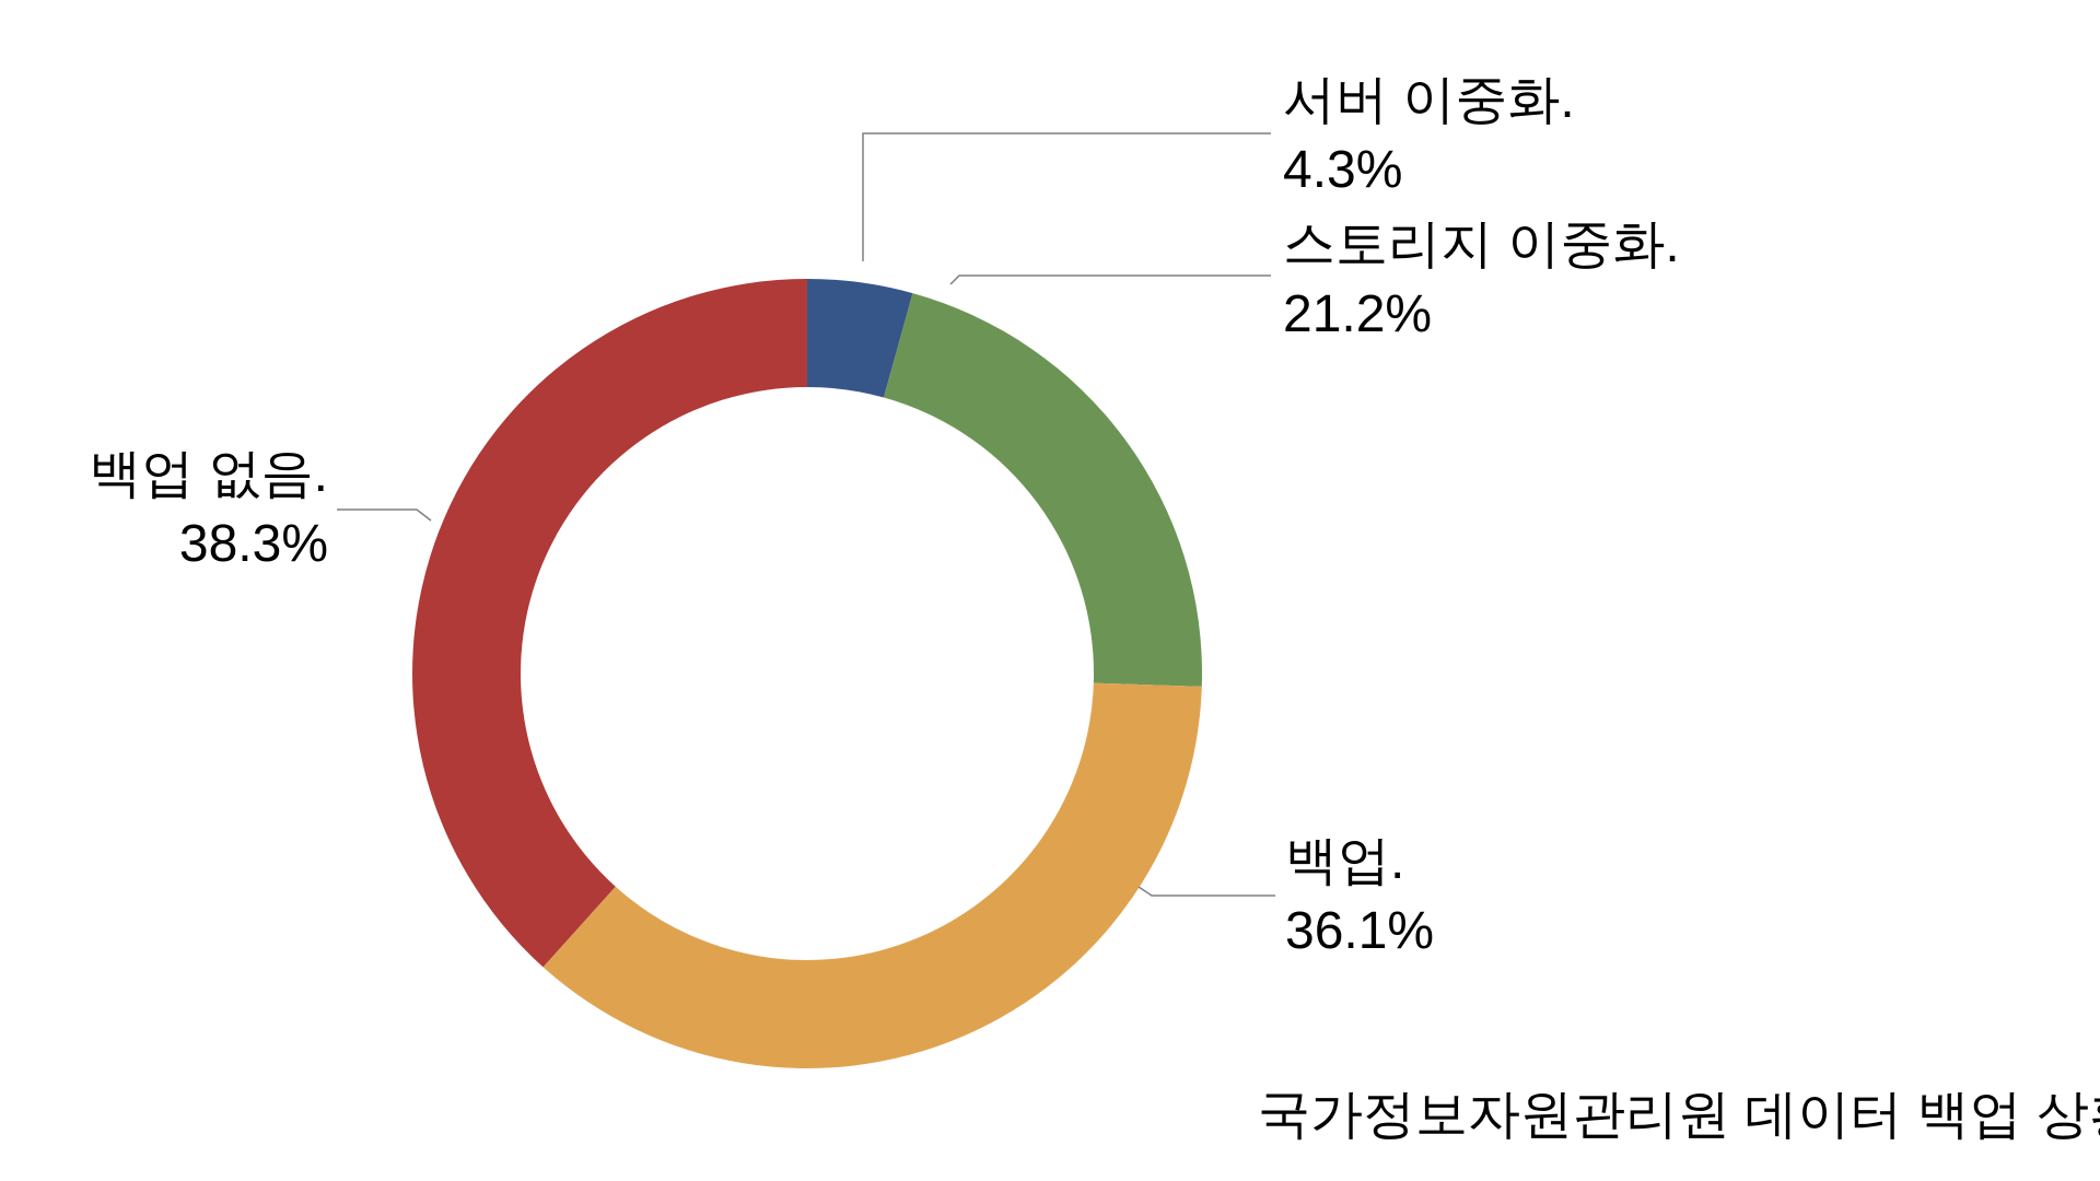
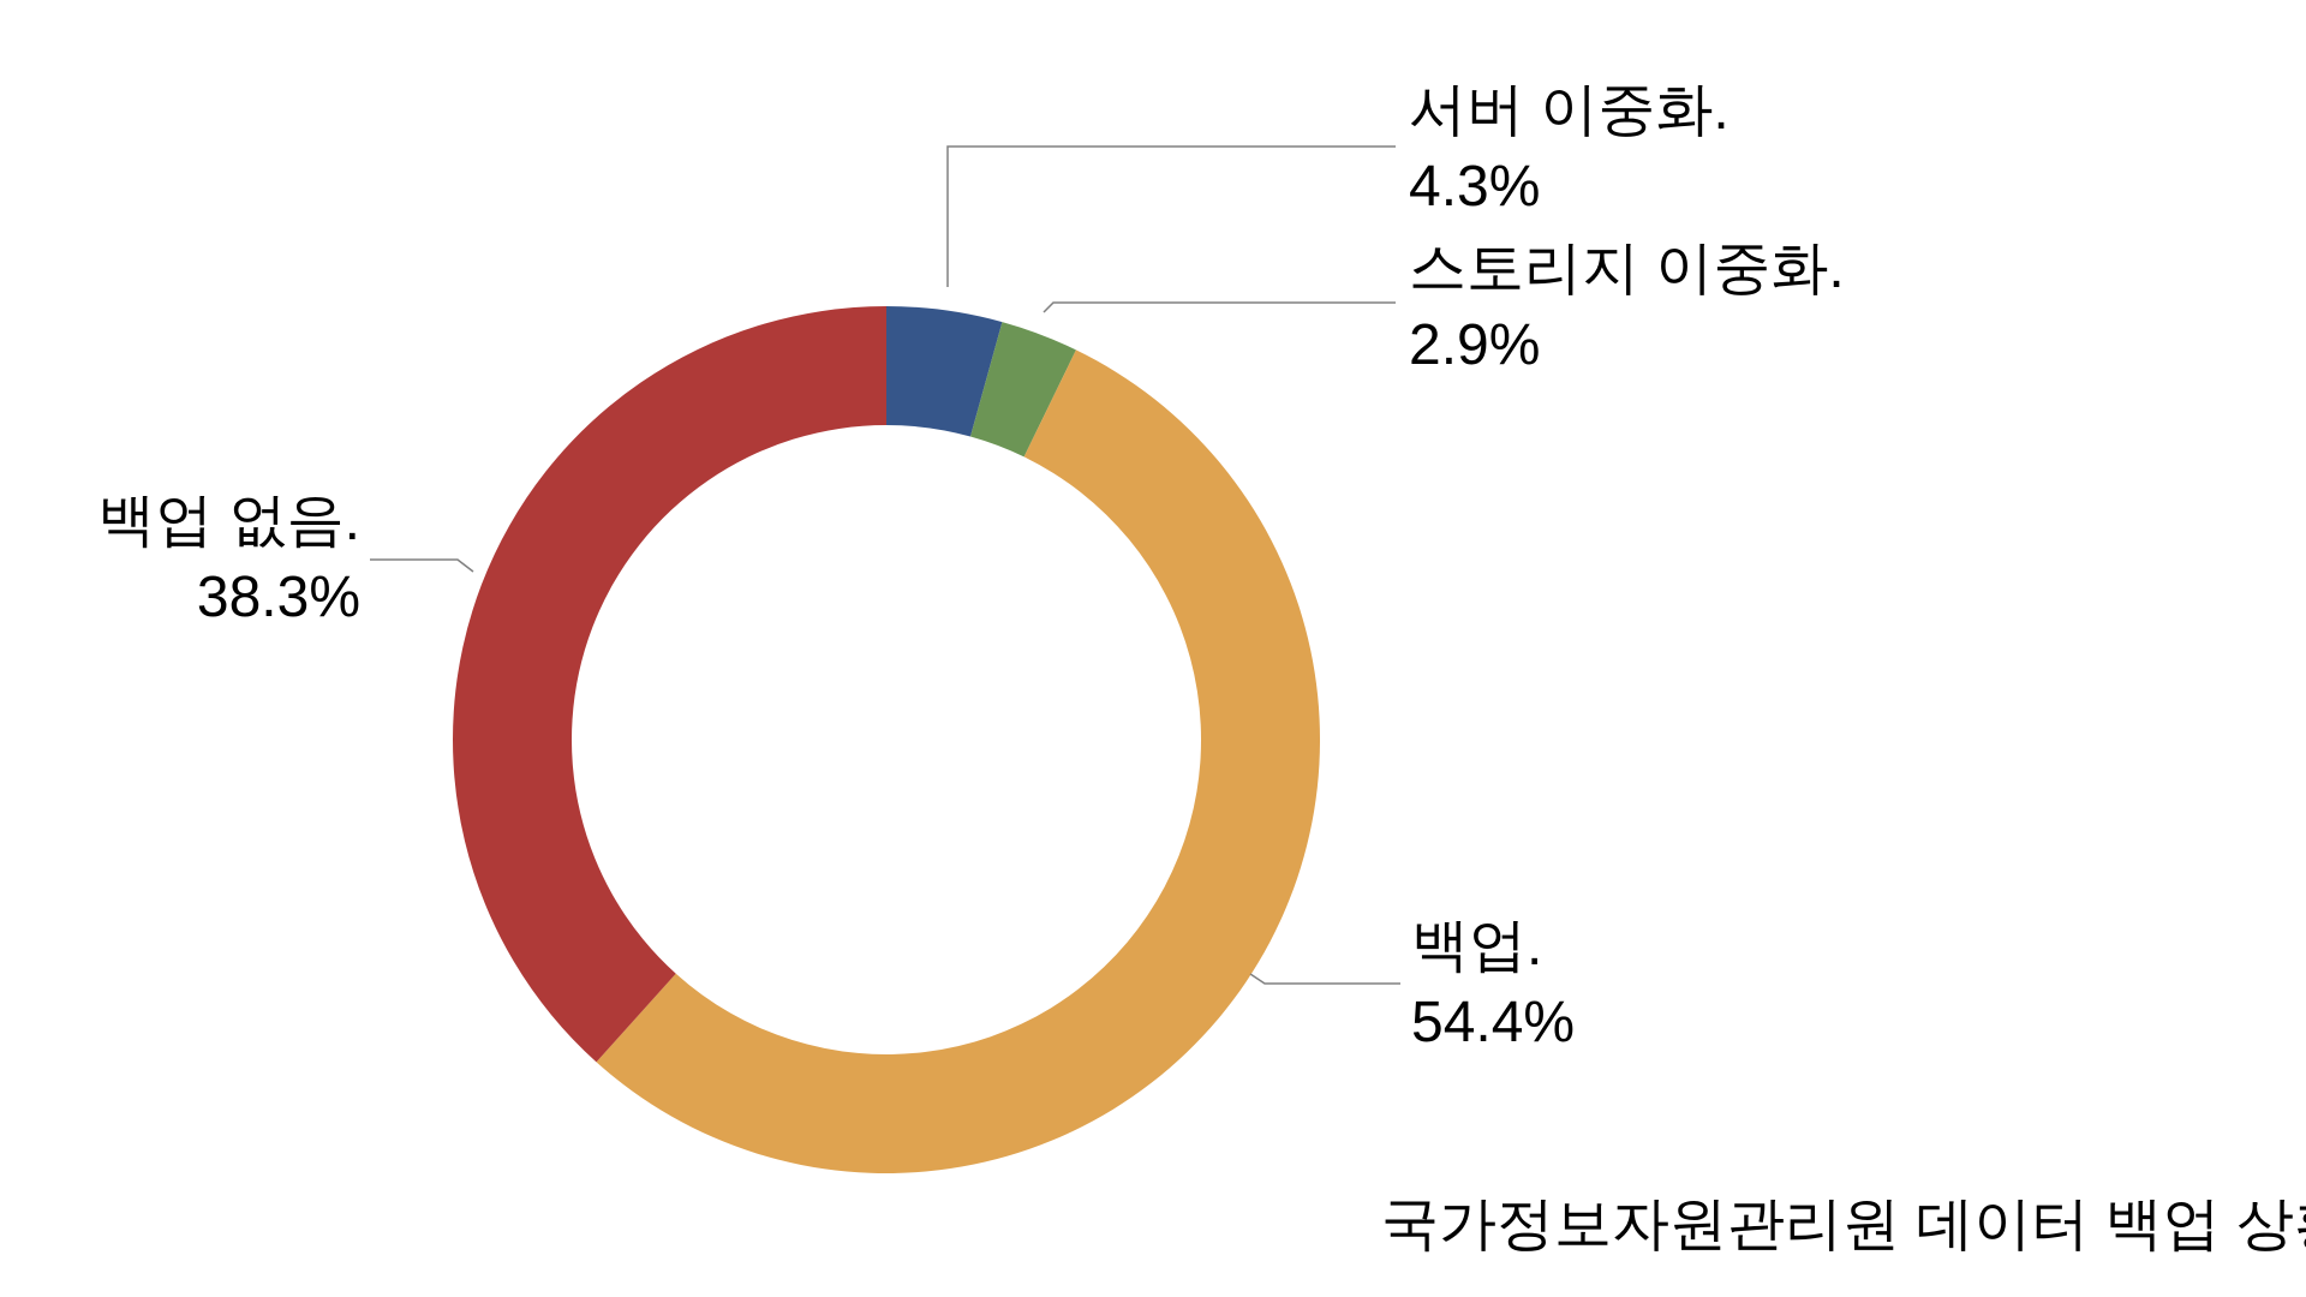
스토리지 이중화.: 21.2% -> 2.9%
백업.: 36.1% -> 54.4%
